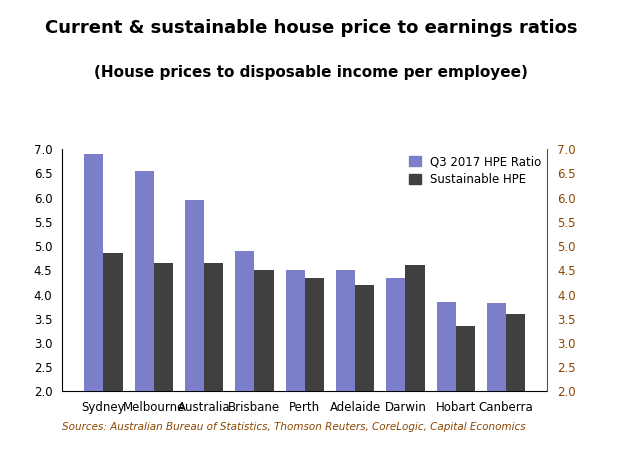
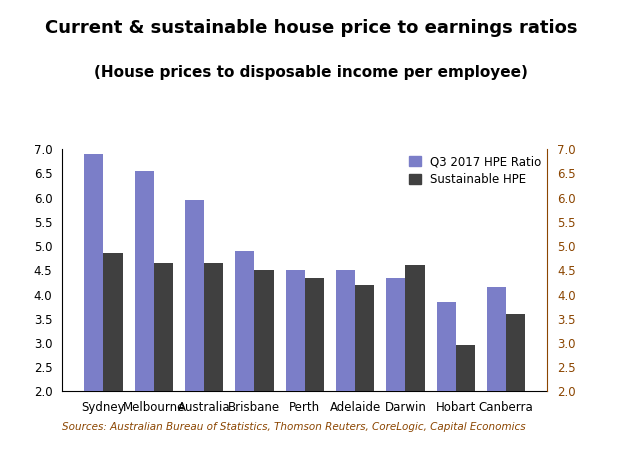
Sustainable HPE/Hobart: 3.35 -> 2.95
Q3 2017 HPE Ratio/Canberra: 3.82 -> 4.15
